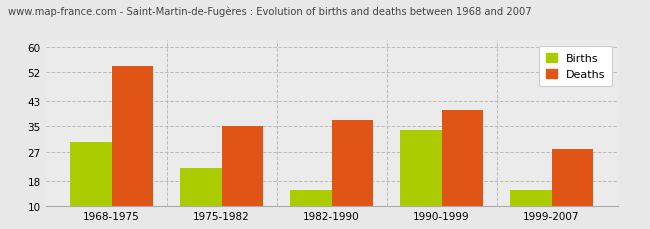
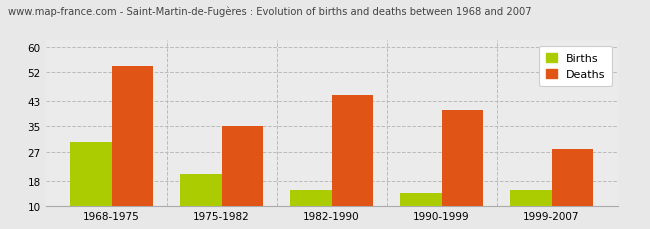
Births/1975-1982: 22 -> 20
Deaths/1982-1990: 37 -> 45
Births/1990-1999: 34 -> 14
